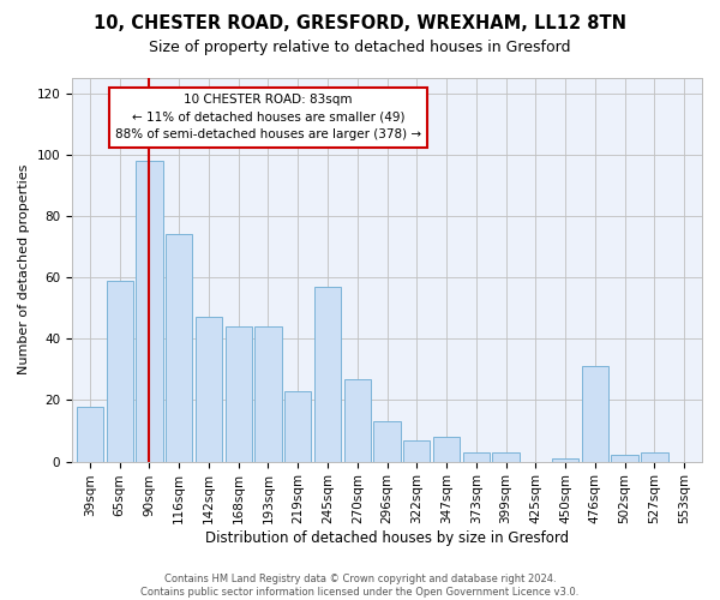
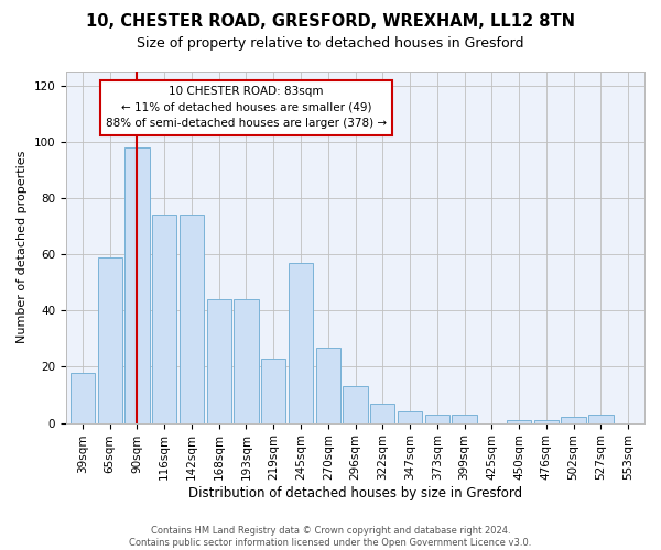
142sqm: 47 -> 74
347sqm: 8 -> 4
476sqm: 31 -> 1
